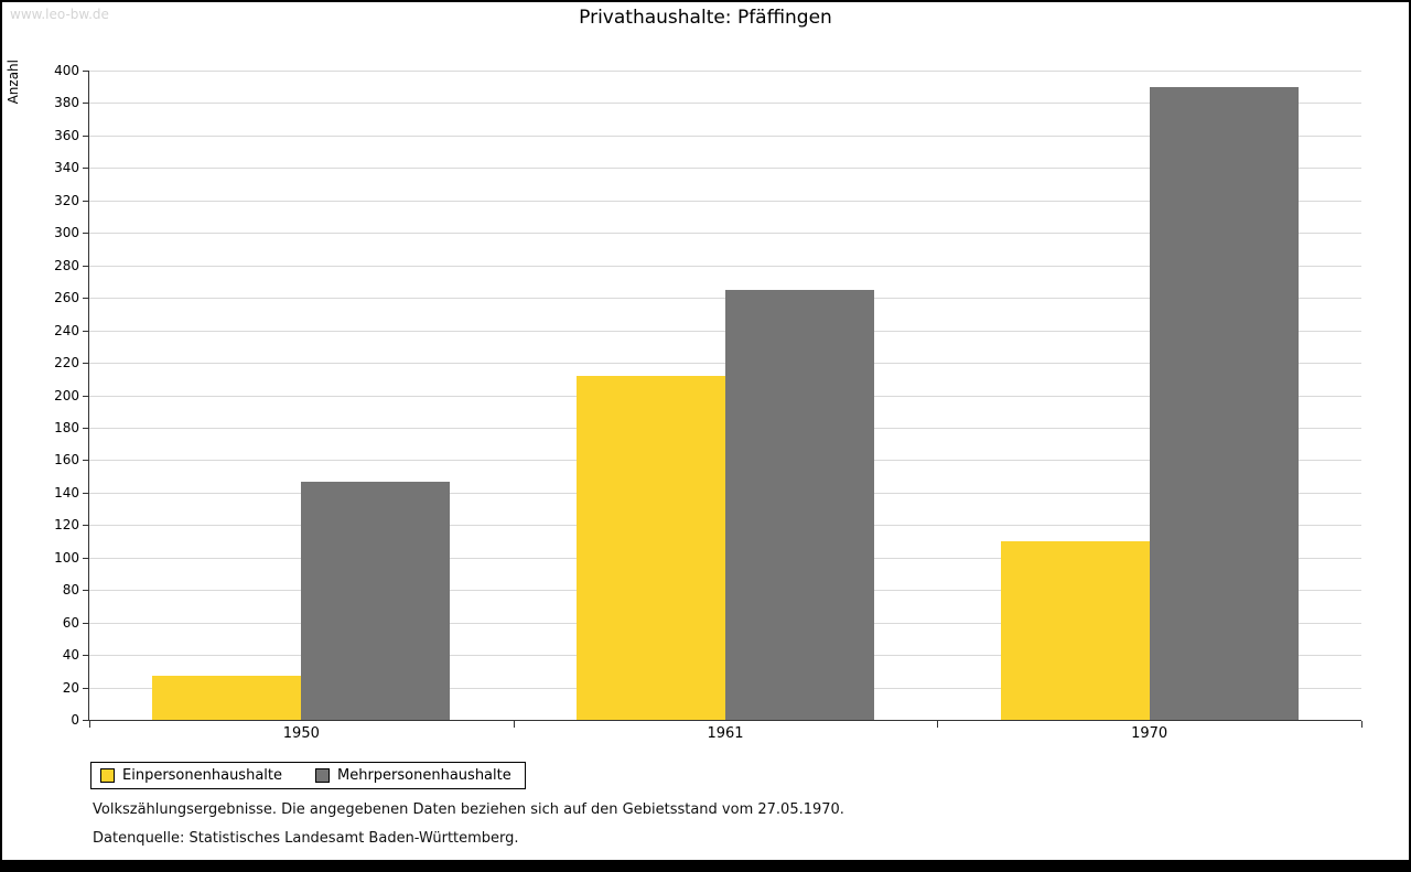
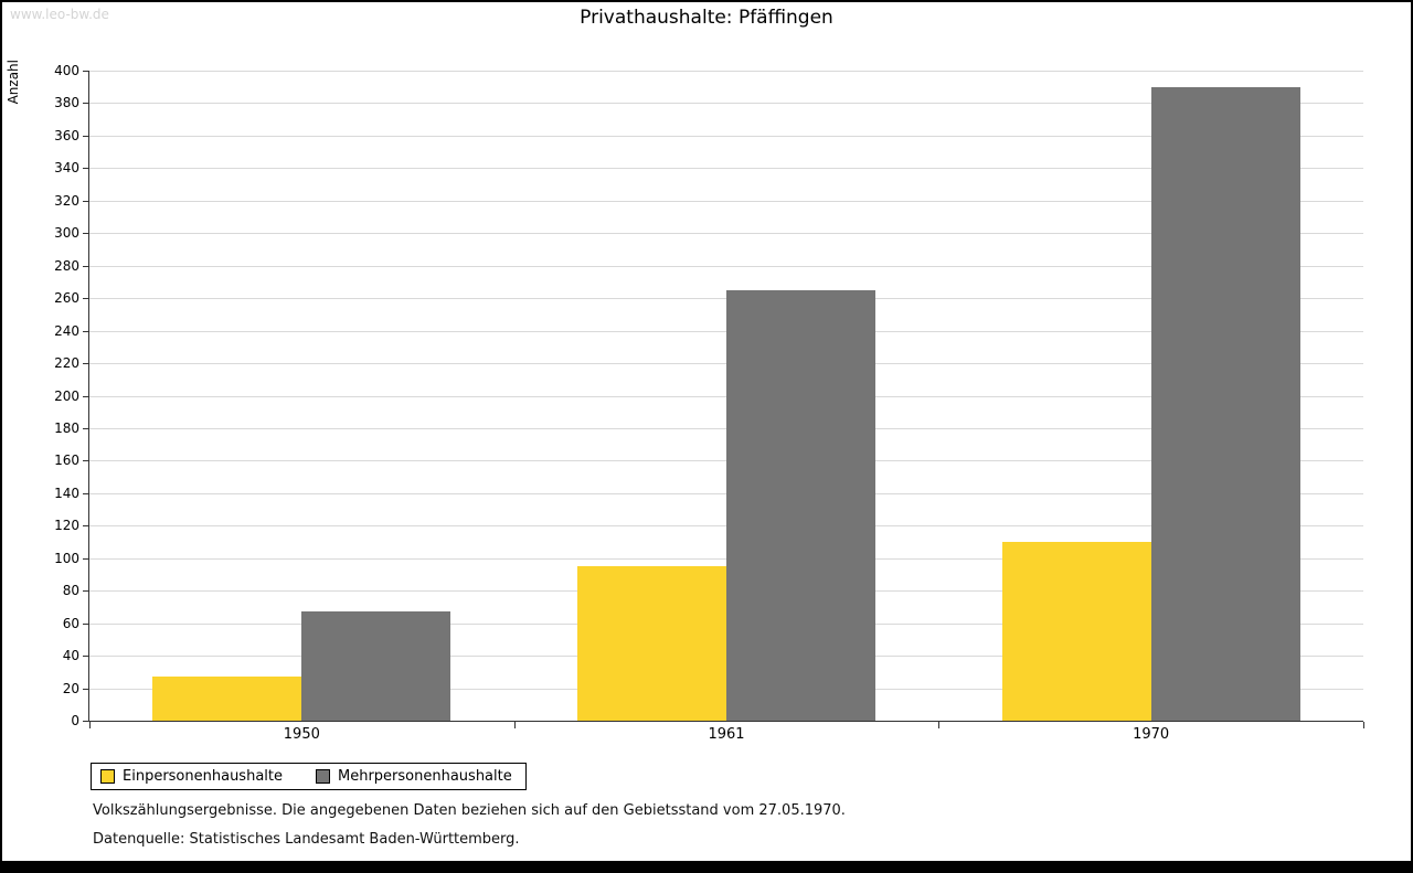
Mehrpersonenhaushalte/1950: 147 -> 67
Einpersonenhaushalte/1961: 212 -> 95
